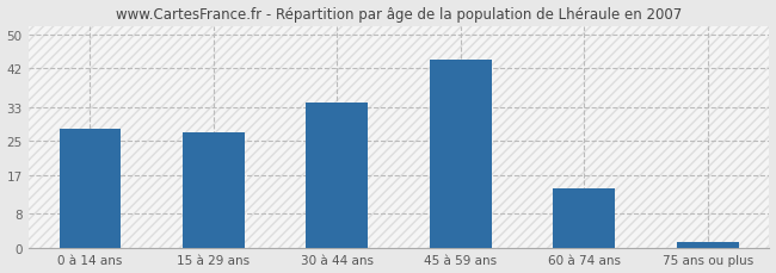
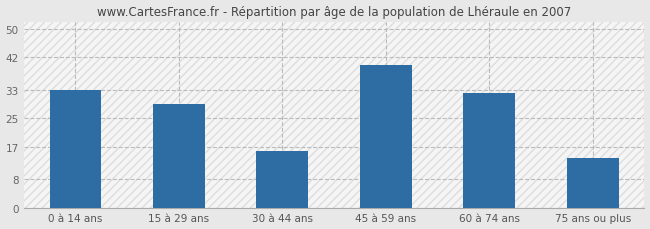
0 à 14 ans: 28.0 -> 33.0
15 à 29 ans: 27.0 -> 29.0
30 à 44 ans: 34.0 -> 16.0
45 à 59 ans: 44.0 -> 40.0
60 à 74 ans: 14.0 -> 32.0
75 ans ou plus: 1.5 -> 14.0
